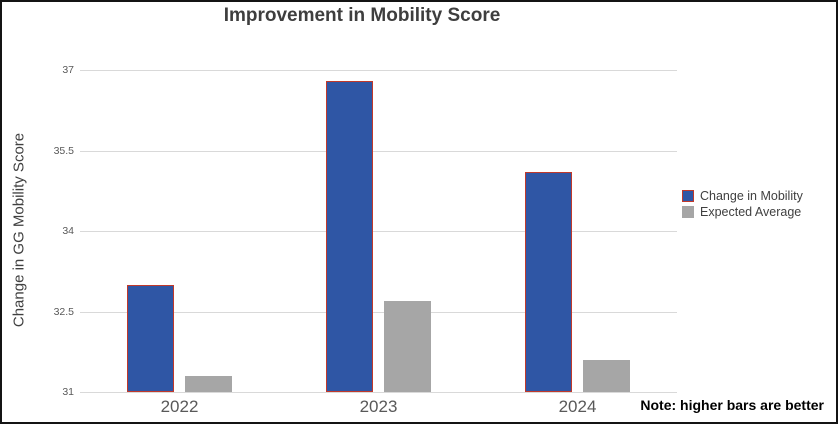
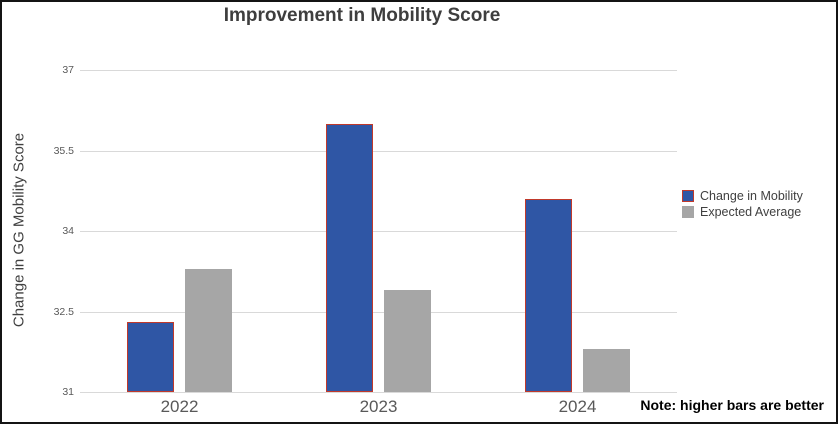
Change in Mobility/2022: 33.0 -> 32.3
Expected Average/2022: 31.3 -> 33.3
Change in Mobility/2023: 36.8 -> 36.0
Expected Average/2023: 32.7 -> 32.9
Change in Mobility/2024: 35.1 -> 34.6
Expected Average/2024: 31.6 -> 31.8
